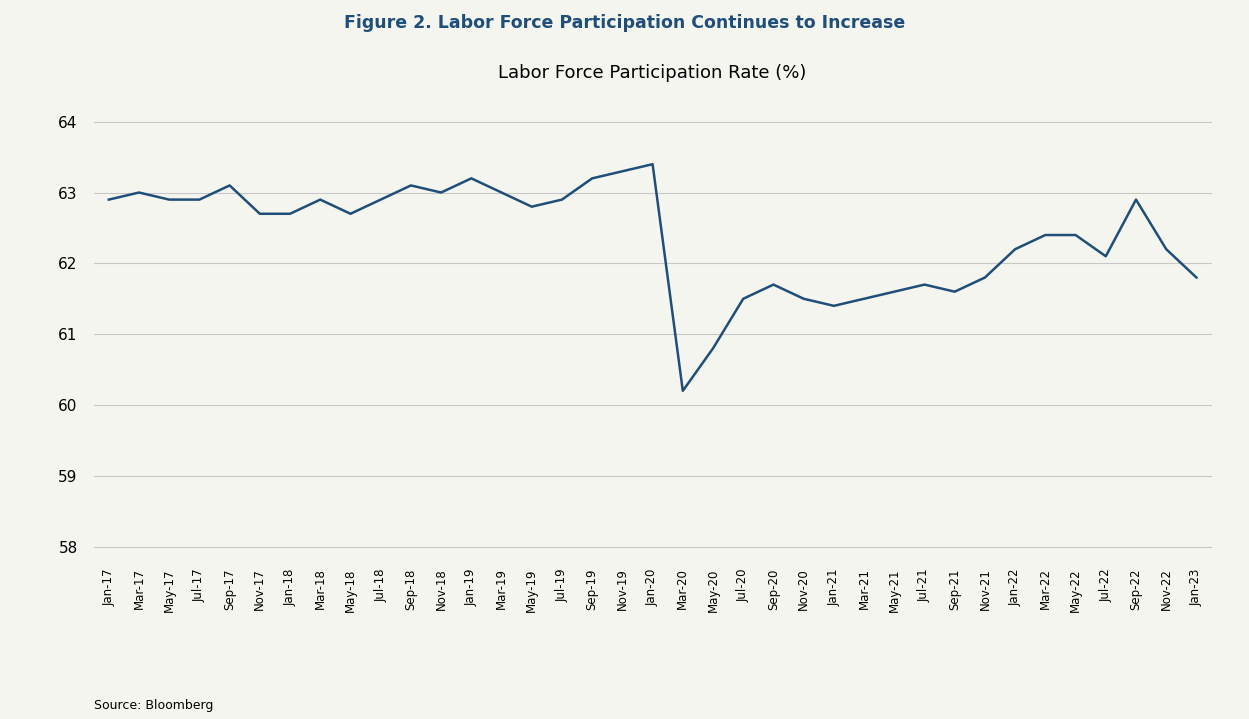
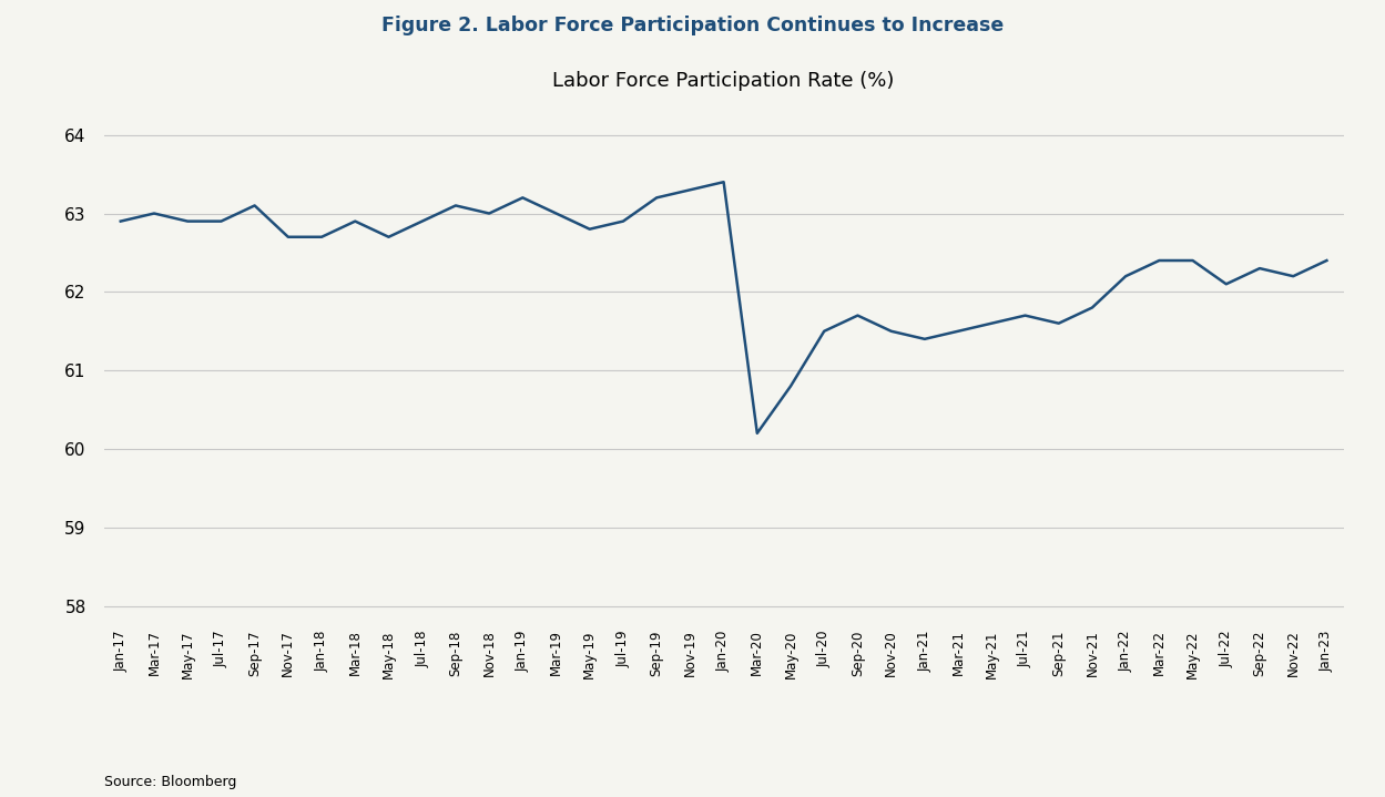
Sep-22: 62.9 -> 62.3
Jan-23: 61.8 -> 62.4
